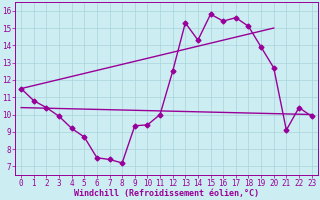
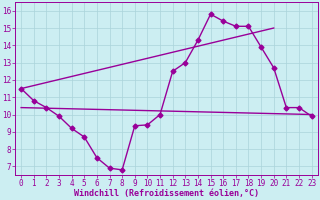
7: 7.4 -> 6.9
8: 7.2 -> 6.8
13: 15.3 -> 13.0
17: 15.6 -> 15.1
21: 9.1 -> 10.4
